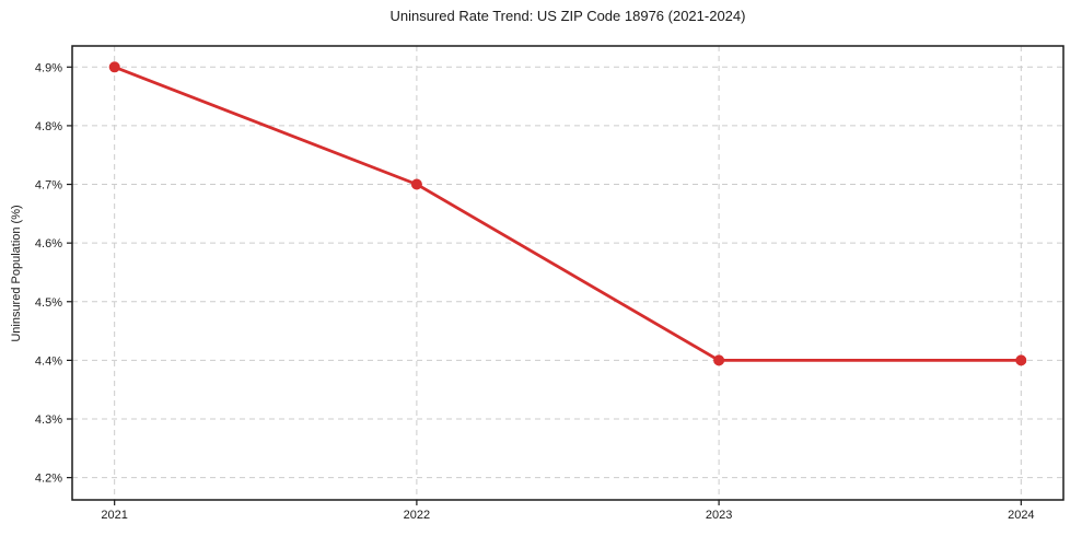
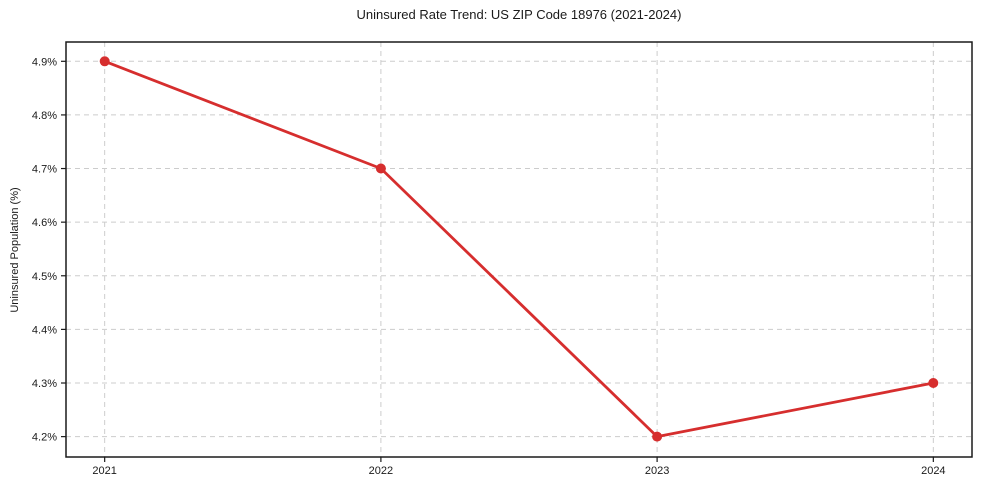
2023: 4.4% -> 4.2%
2024: 4.4% -> 4.3%
